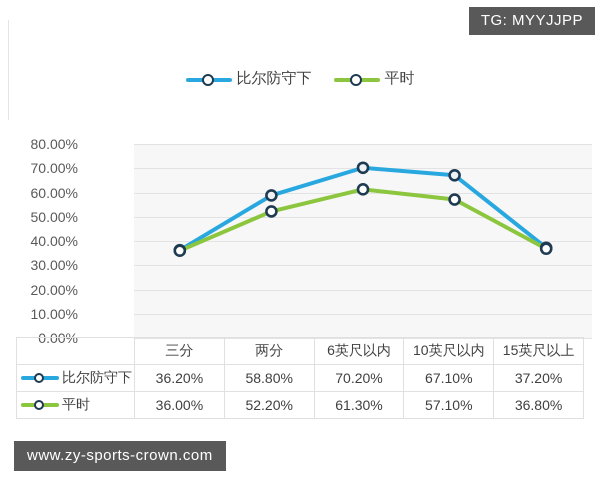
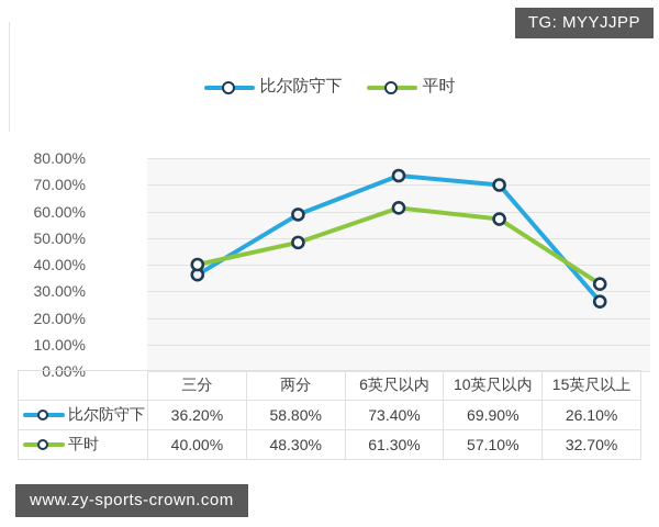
平时/三分: 36.00% -> 40.00%
平时/两分: 52.20% -> 48.30%
比尔防守下/6英尺以内: 70.20% -> 73.40%
比尔防守下/10英尺以内: 67.10% -> 69.90%
比尔防守下/15英尺以上: 37.20% -> 26.10%
平时/15英尺以上: 36.80% -> 32.70%
